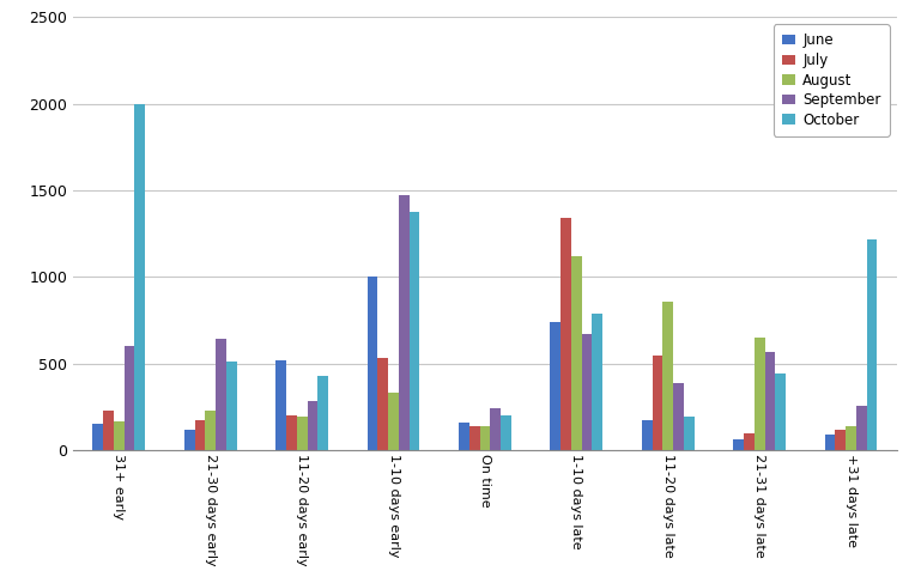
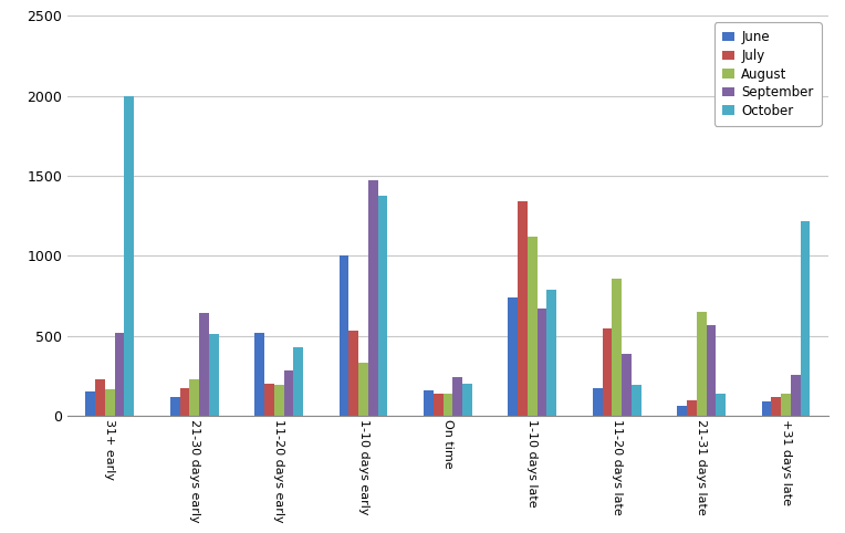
September/31+ early: 600 -> 520
October/21-31 days late: 440 -> 140
